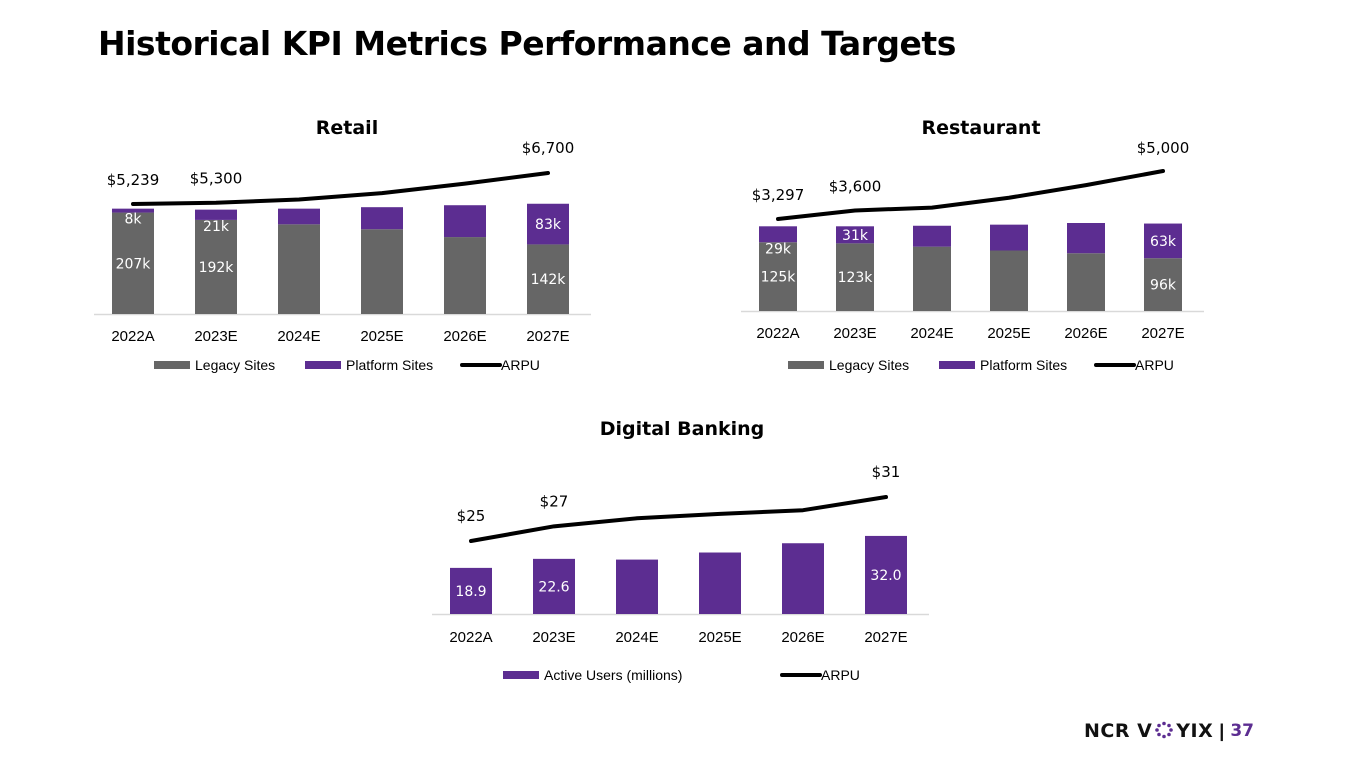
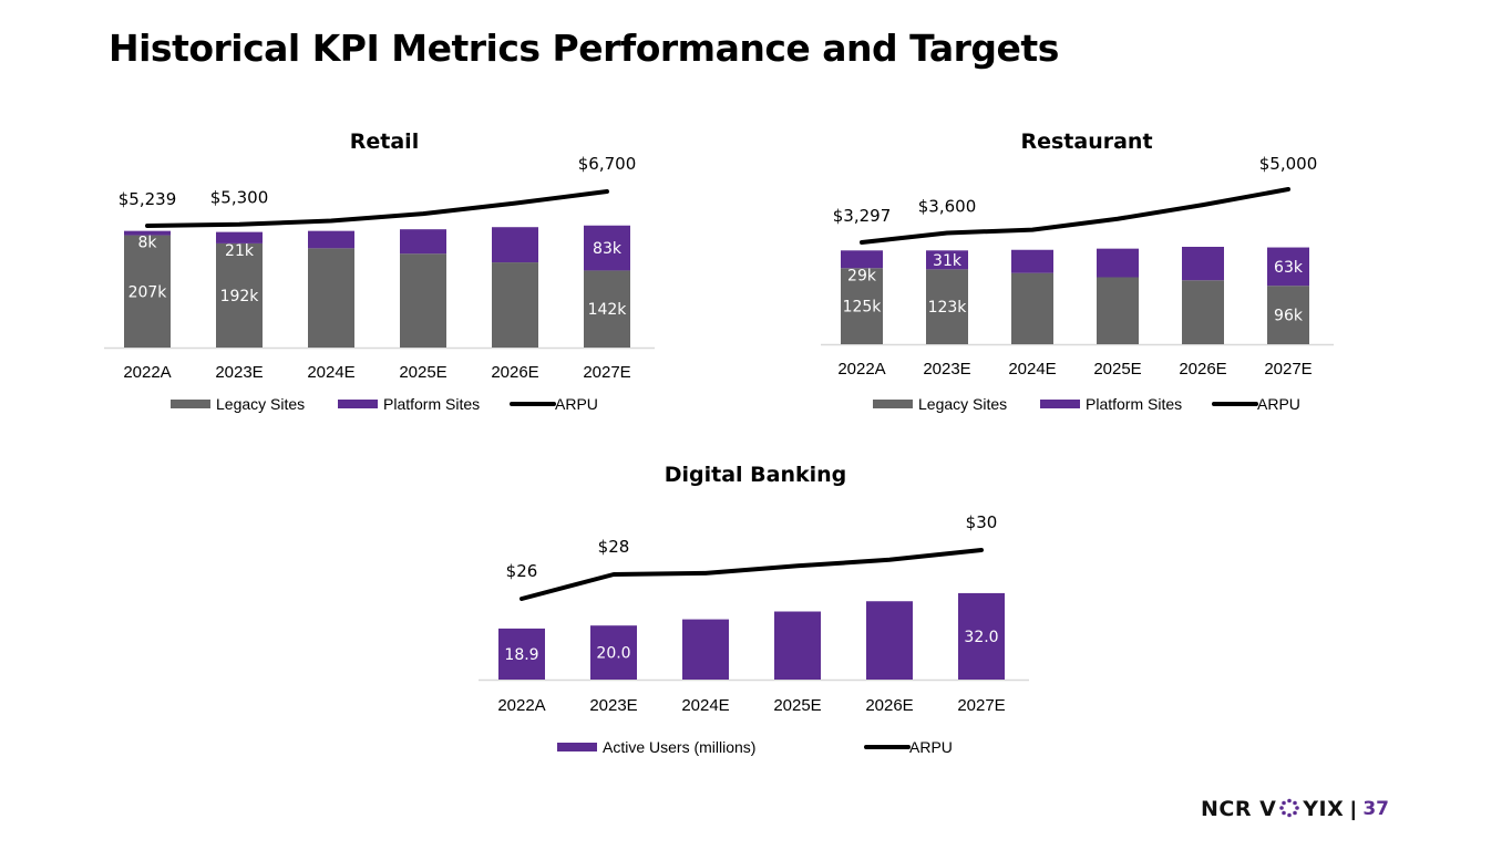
Digital Banking/ARPU/2022A: $25 -> $26
Digital Banking/Active Users (millions)/2023E: 22.6 -> 20.0
Digital Banking/ARPU/2023E: $27 -> $28
Digital Banking/ARPU/2027E: $31 -> $30
